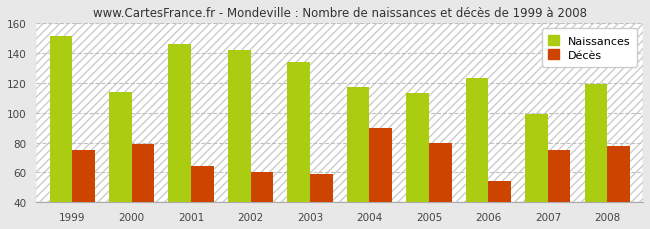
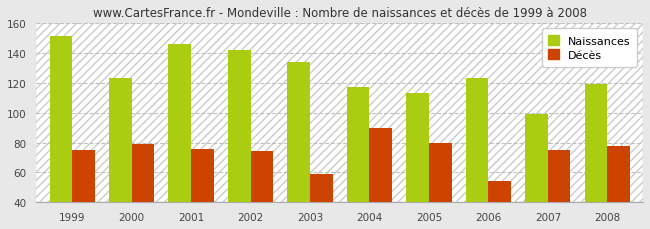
Naissances/2000: 114 -> 123
Décès/2001: 64 -> 76
Décès/2002: 60 -> 74
